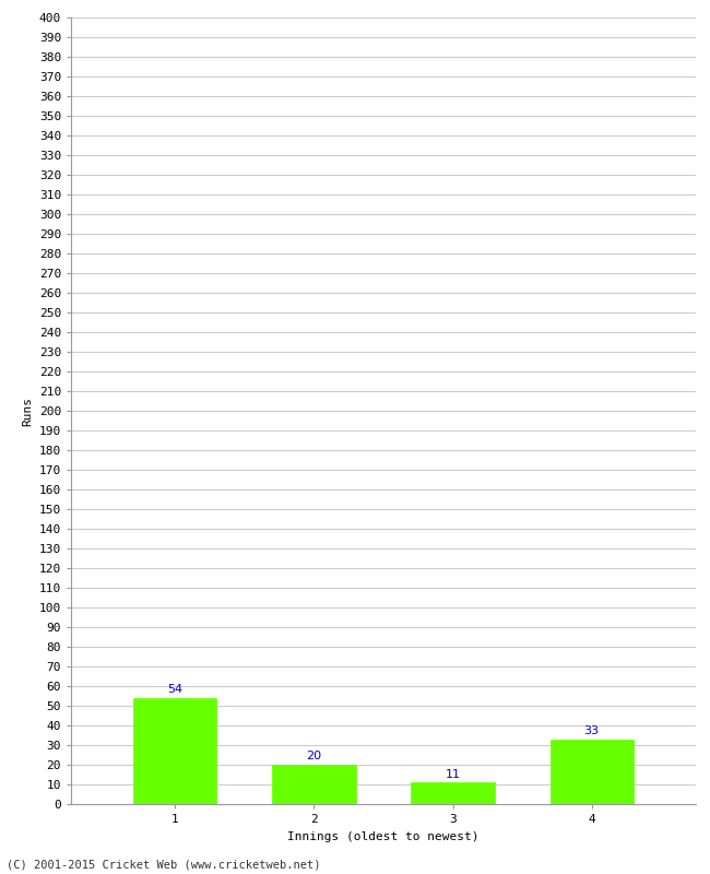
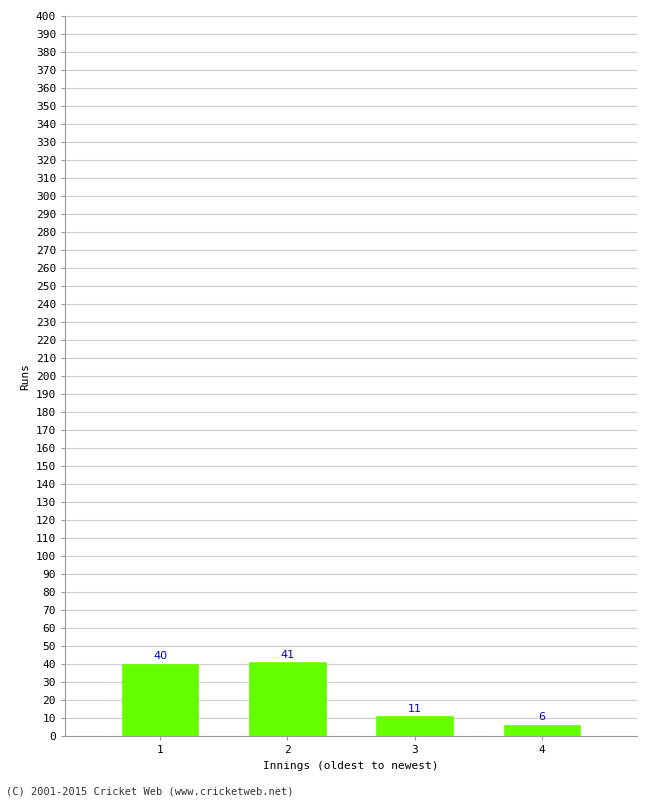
1: 54 -> 40
2: 20 -> 41
4: 33 -> 6
